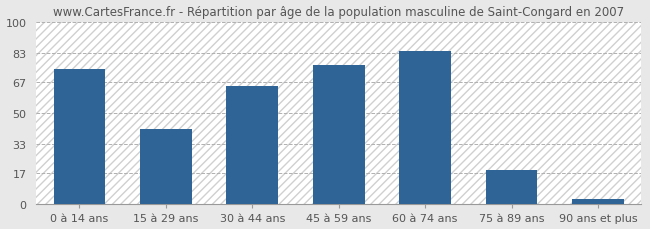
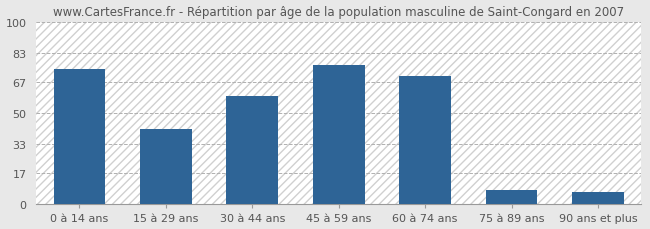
30 à 44 ans: 65 -> 59
60 à 74 ans: 84 -> 70
75 à 89 ans: 19 -> 8
90 ans et plus: 3 -> 7
